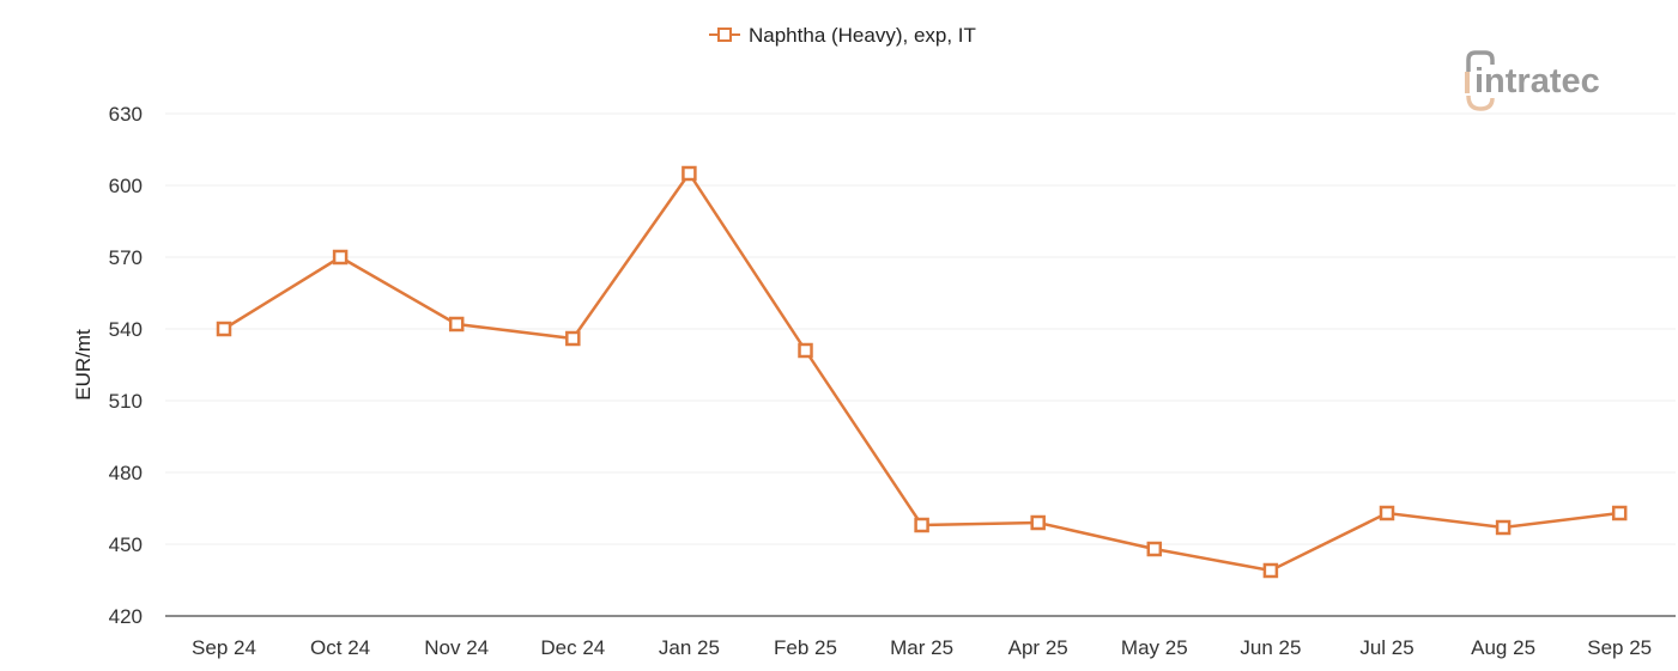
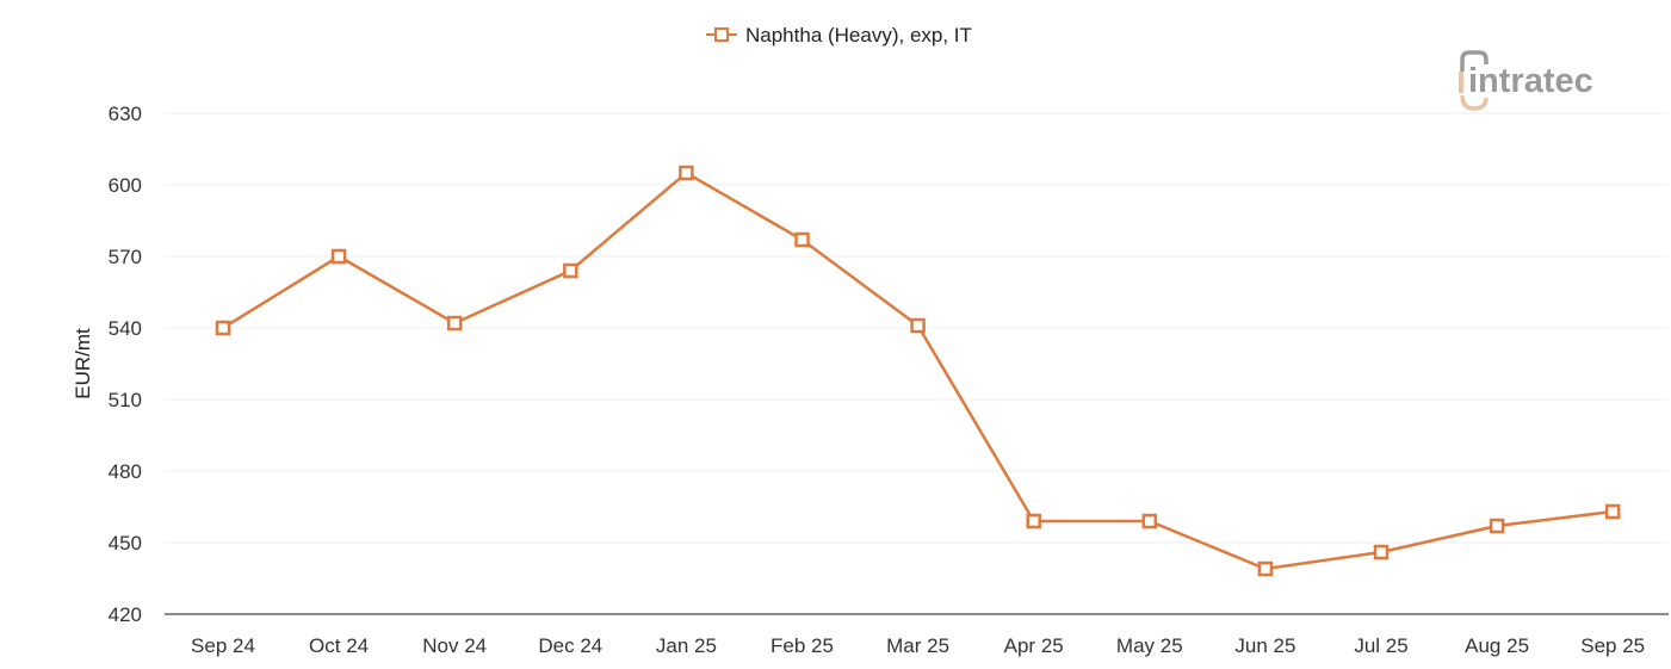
Dec 24: 536 -> 564
Feb 25: 531 -> 577
Mar 25: 458 -> 541
May 25: 448 -> 459
Jul 25: 463 -> 446
